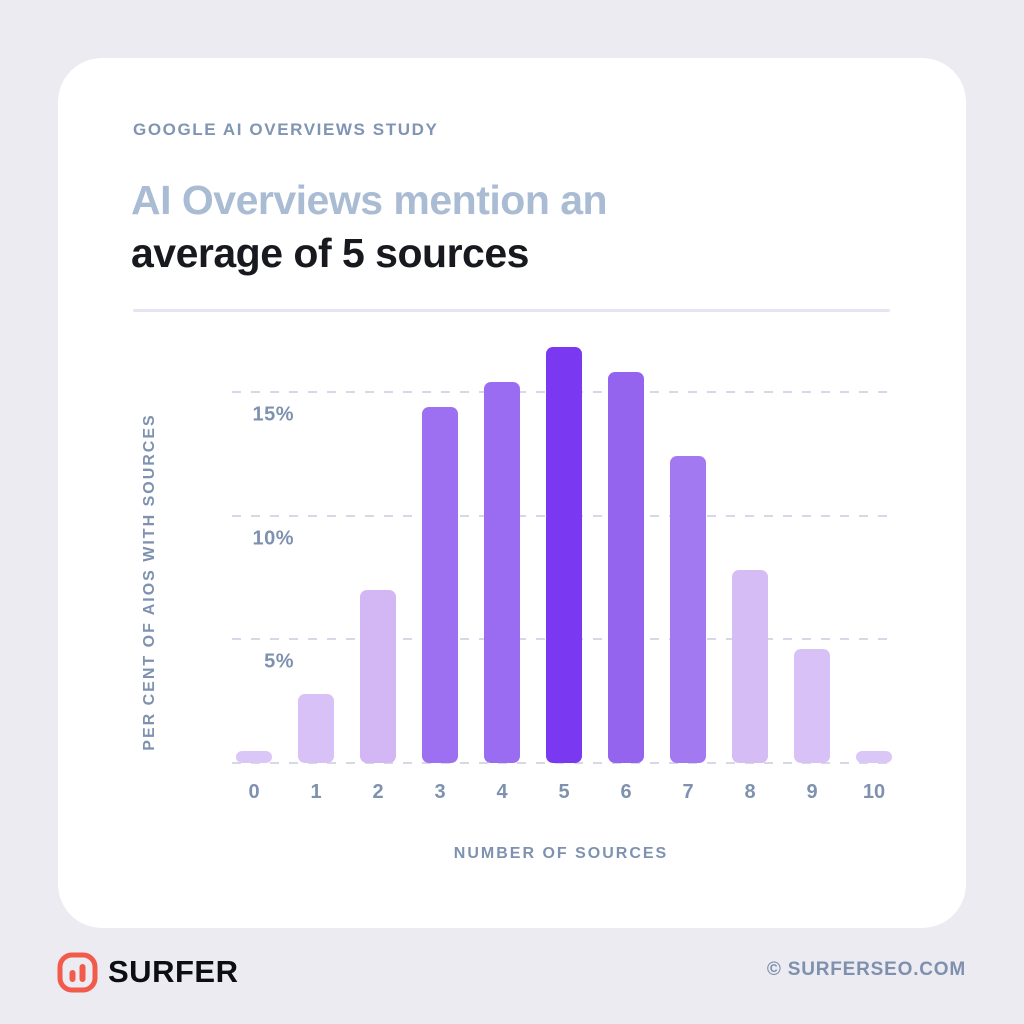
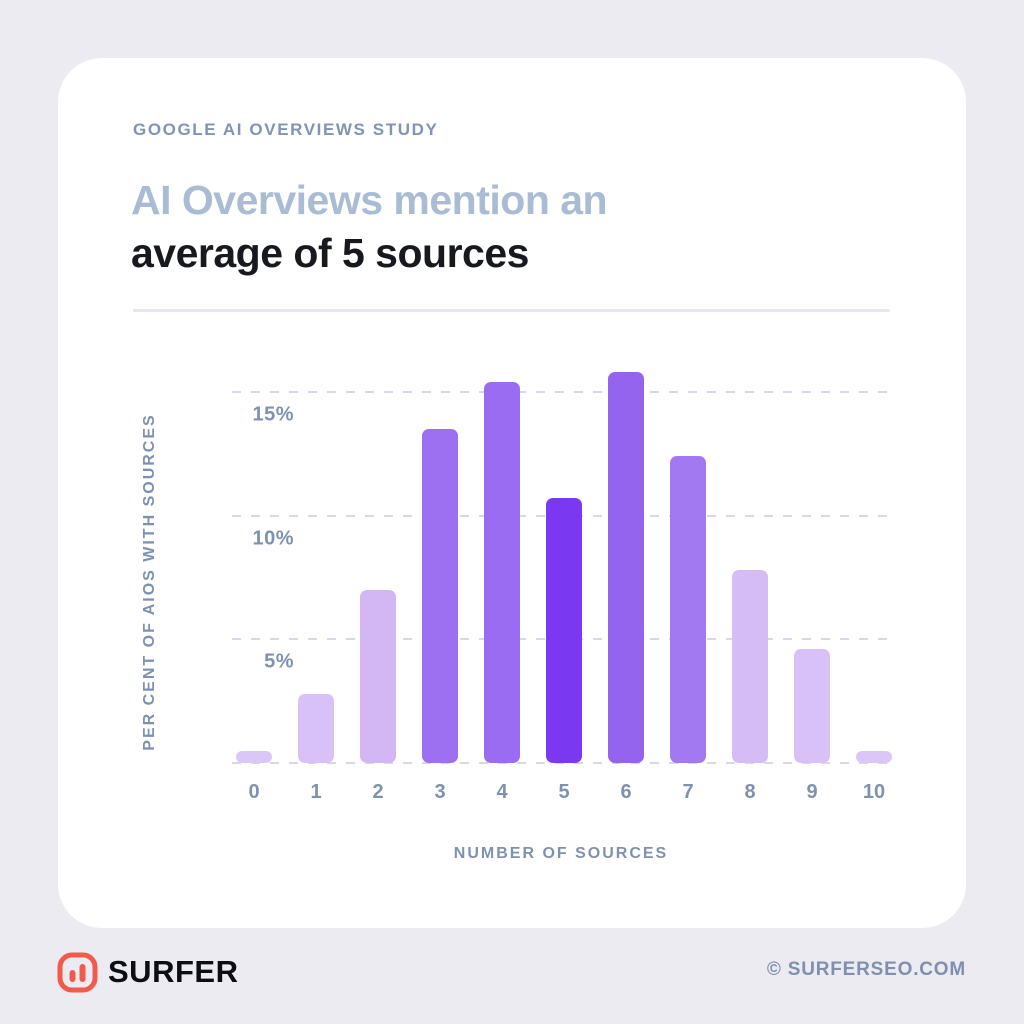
3: 14.4% -> 13.5%
5: 16.8% -> 10.7%
